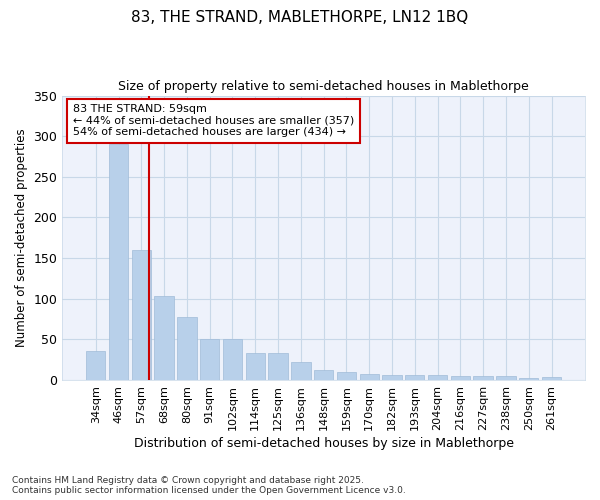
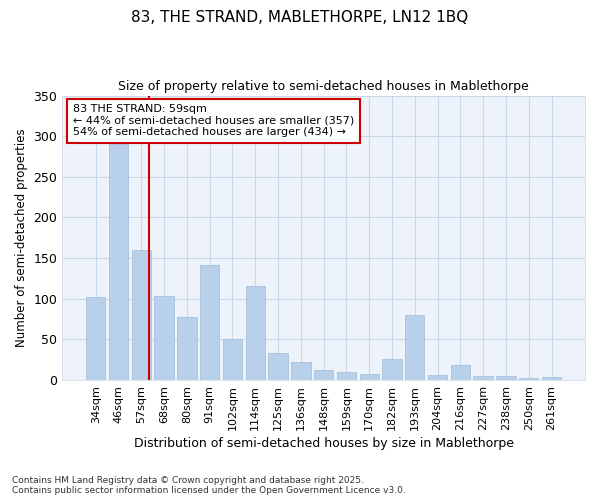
34sqm: 36 -> 102
91sqm: 50 -> 142
114sqm: 33 -> 116
182sqm: 6 -> 26
193sqm: 6 -> 80
216sqm: 5 -> 18
